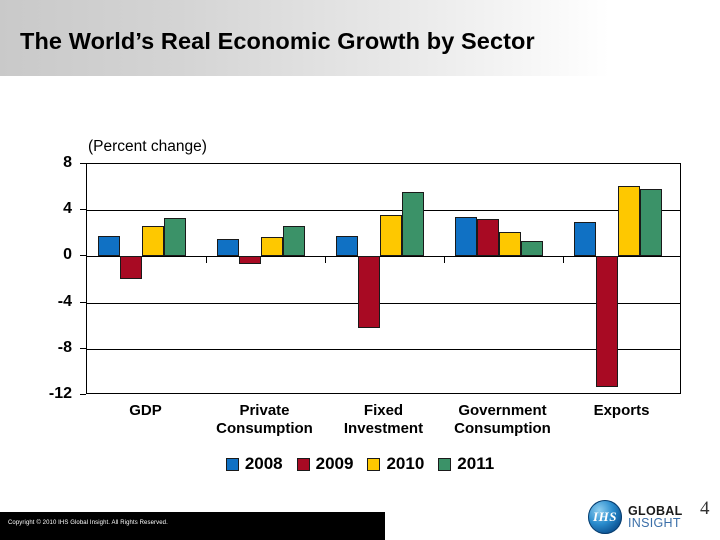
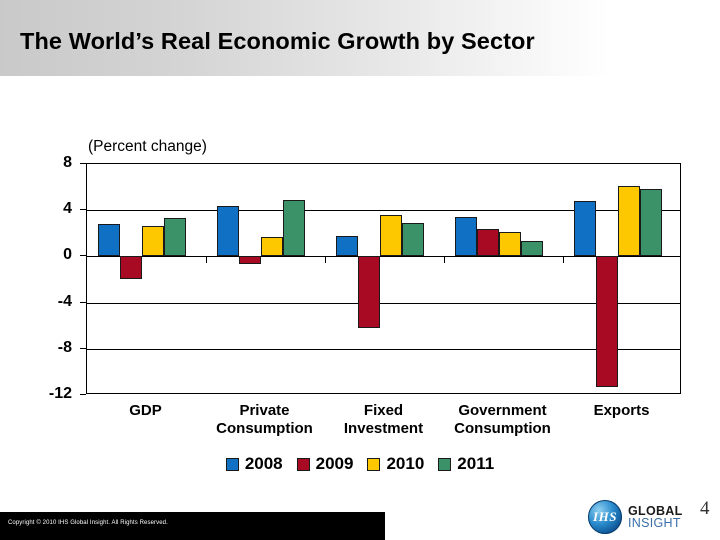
2008/GDP: 1.8 -> 2.8
2008/Private Consumption: 1.5 -> 4.4
2011/Private Consumption: 2.6 -> 4.9
2011/Fixed Investment: 5.6 -> 2.9
2009/Government Consumption: 3.2 -> 2.4
2008/Exports: 3.0 -> 4.8
